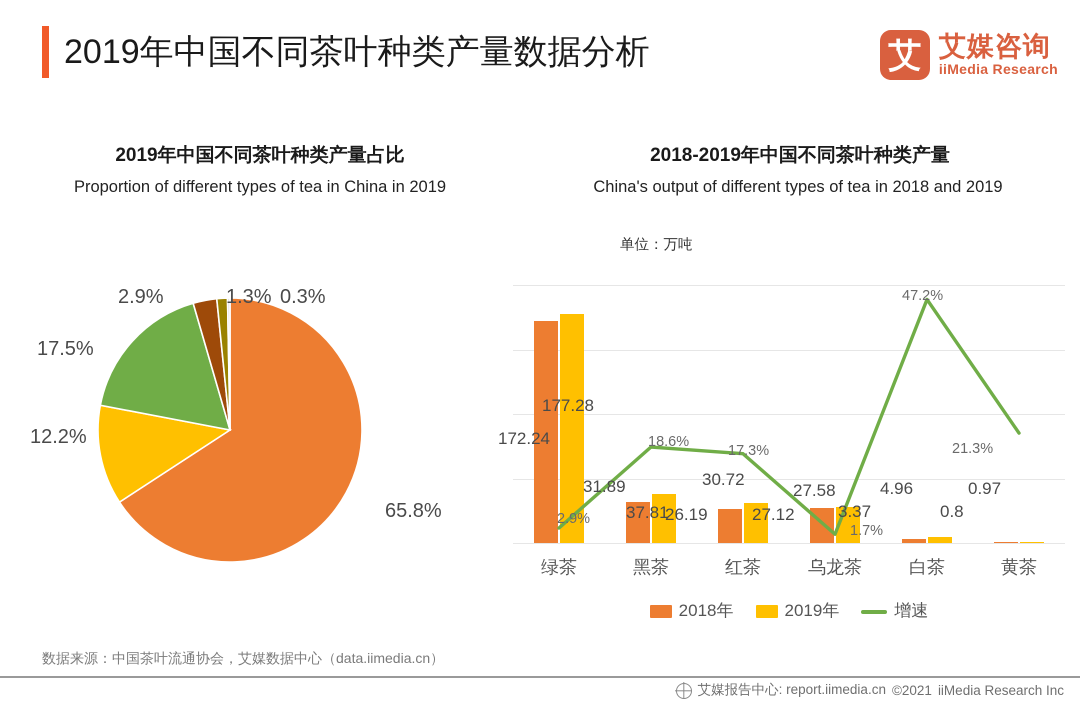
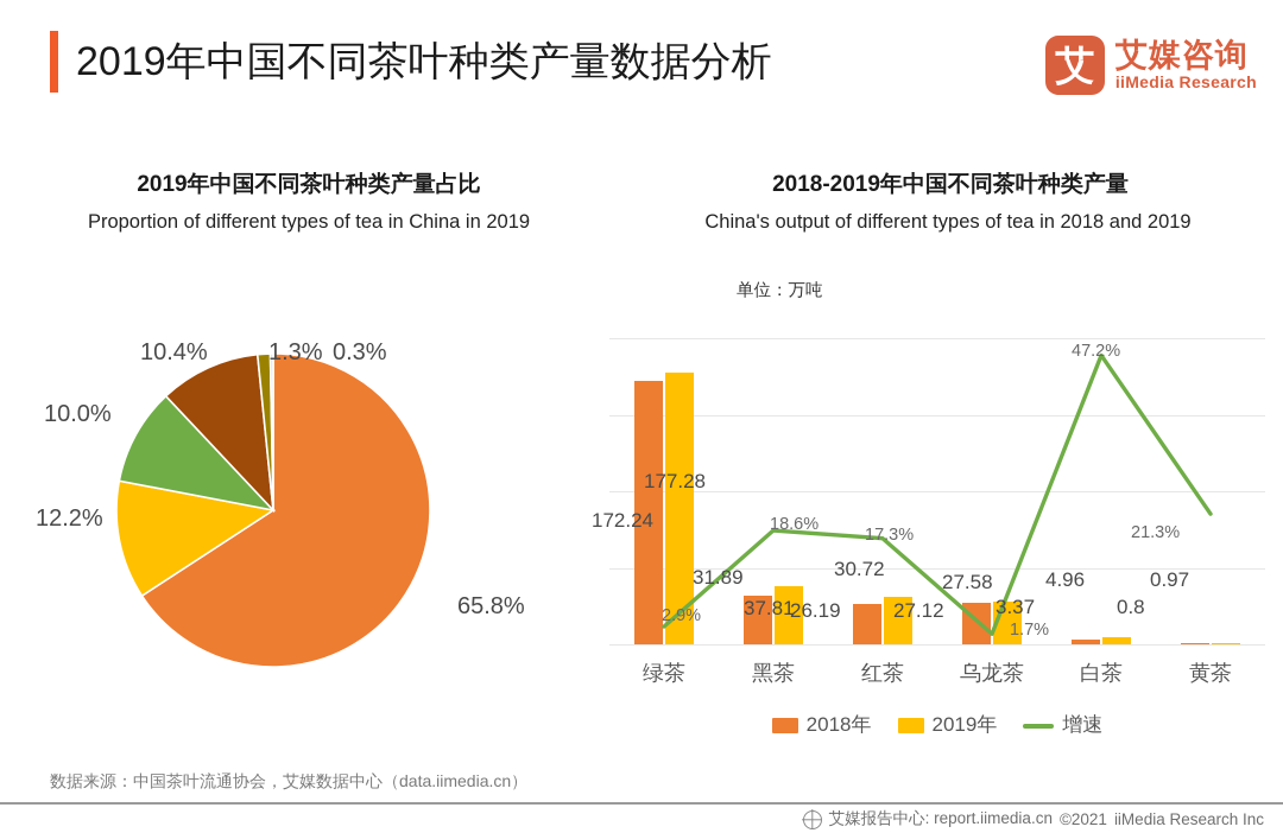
2019年中国不同茶叶种类产量占比/红茶: 17.5% -> 10.0%
2019年中国不同茶叶种类产量占比/乌龙茶: 2.9% -> 10.4%
